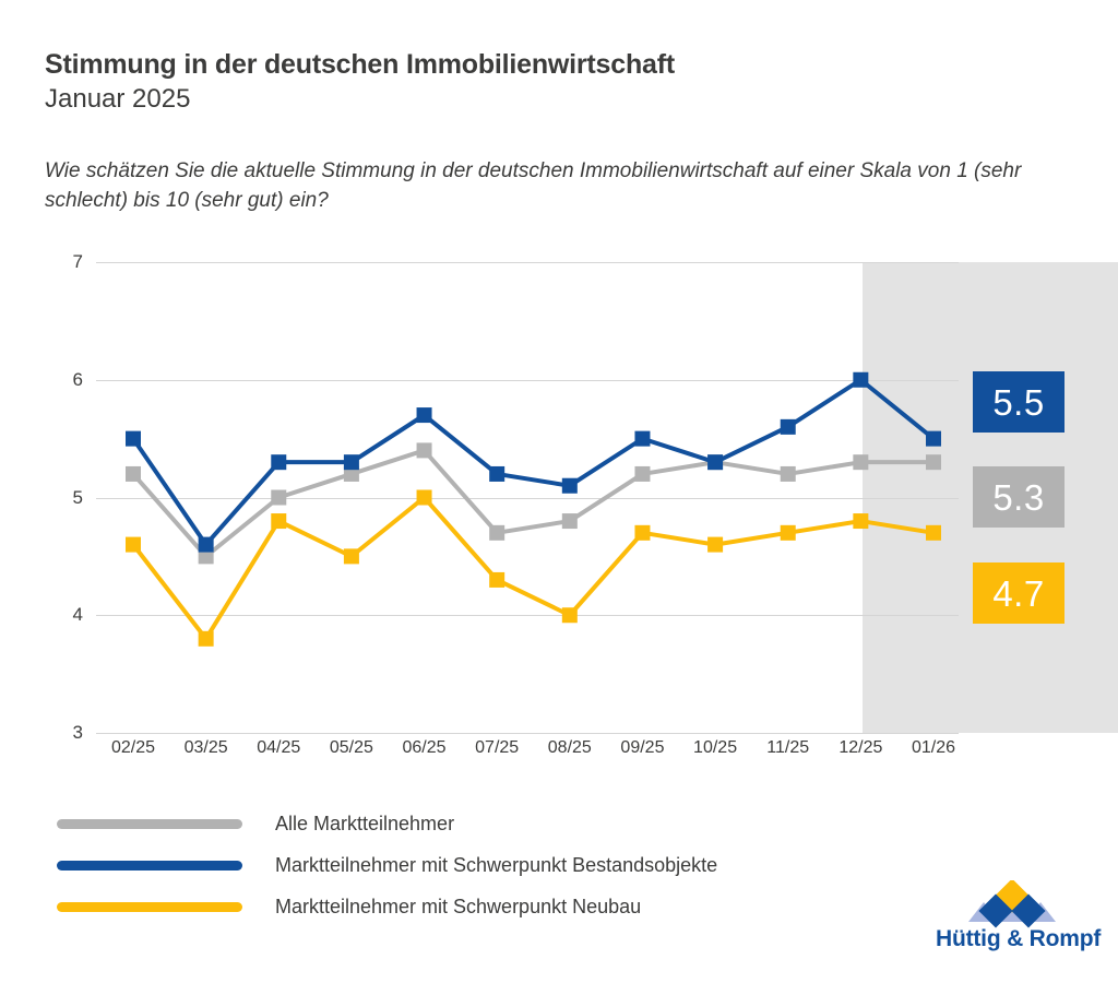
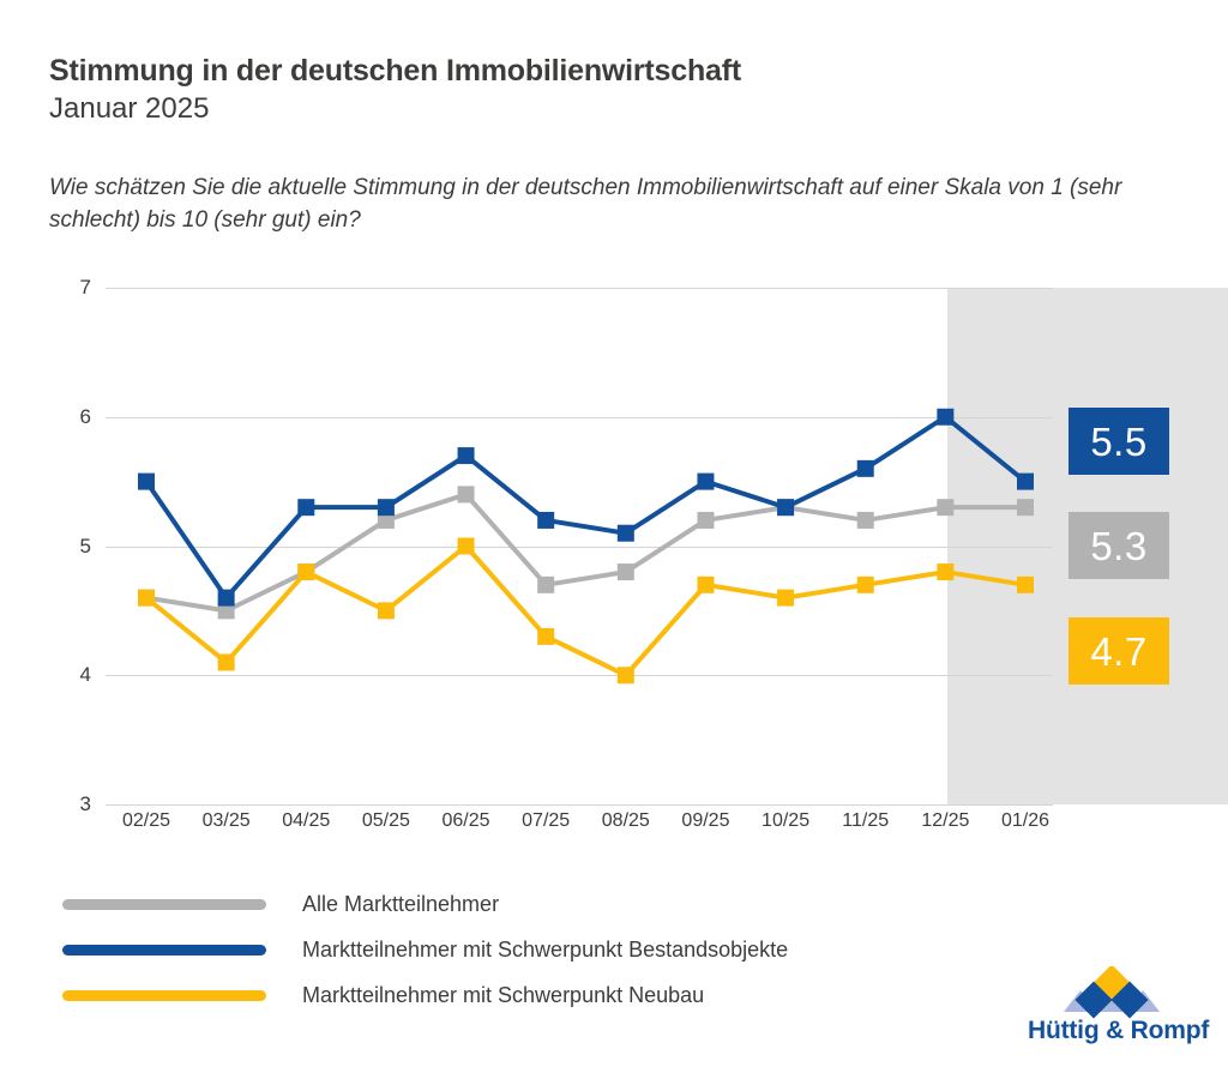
Alle Marktteilnehmer/02/25: 5.2 -> 4.6
Marktteilnehmer mit Schwerpunkt Neubau/03/25: 3.8 -> 4.1
Alle Marktteilnehmer/04/25: 5.0 -> 4.8
